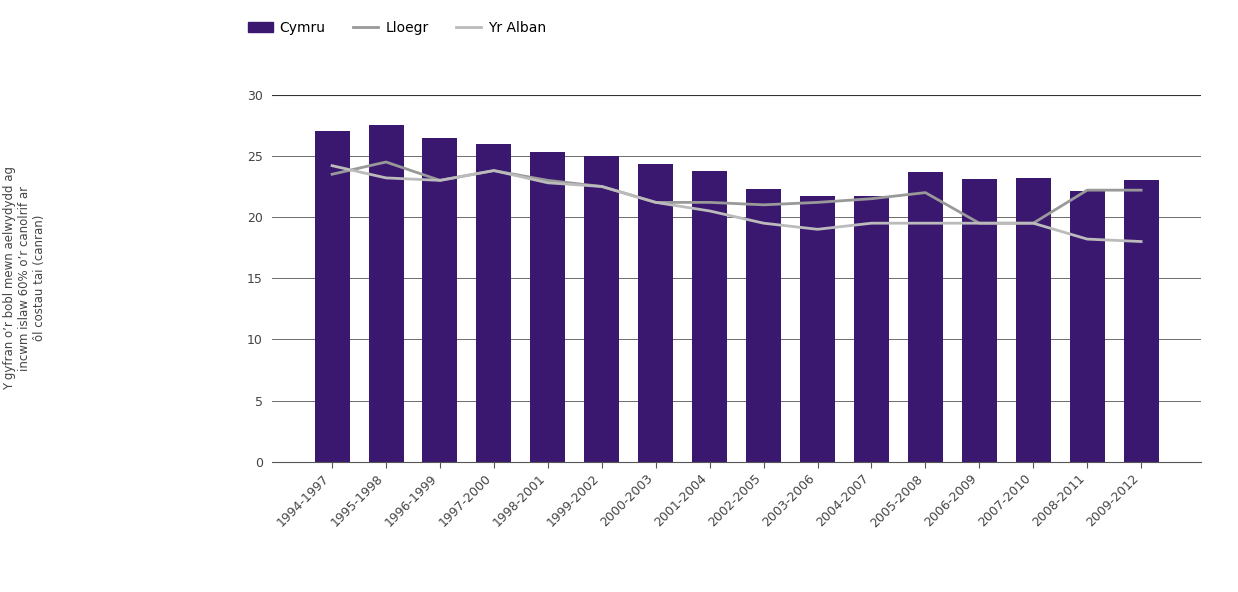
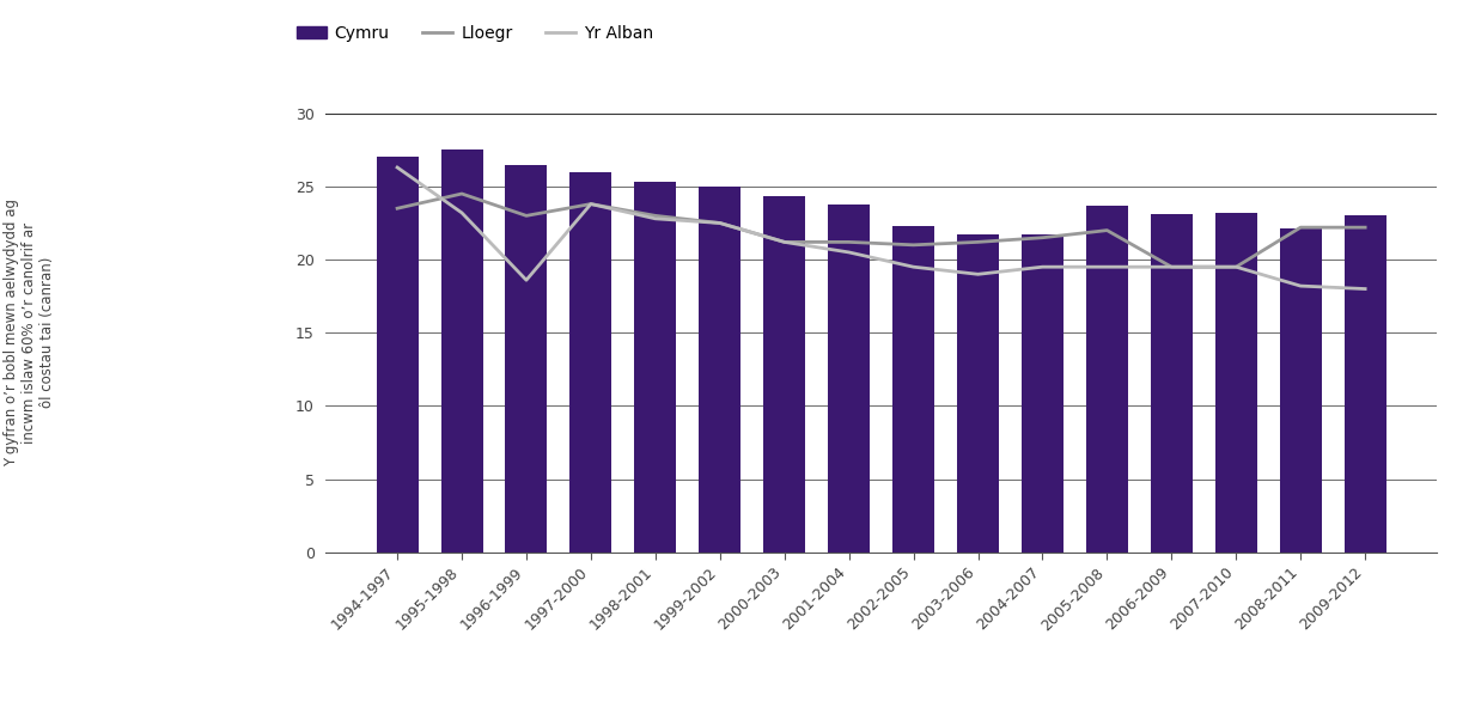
Yr Alban/1994-1997: 24.2 -> 26.3
Yr Alban/1996-1999: 23.0 -> 18.6
